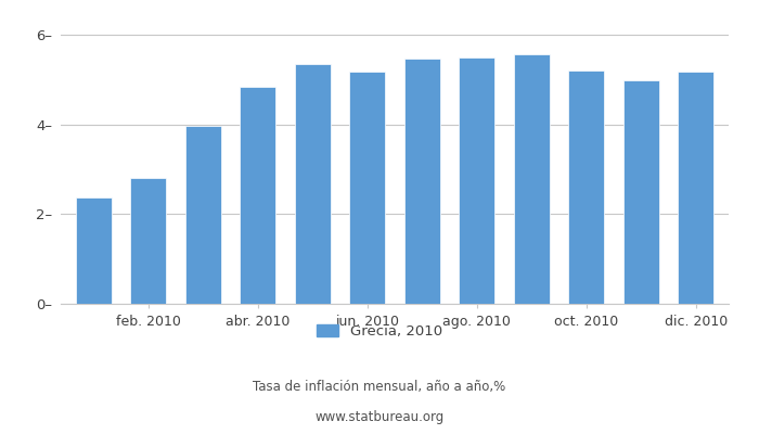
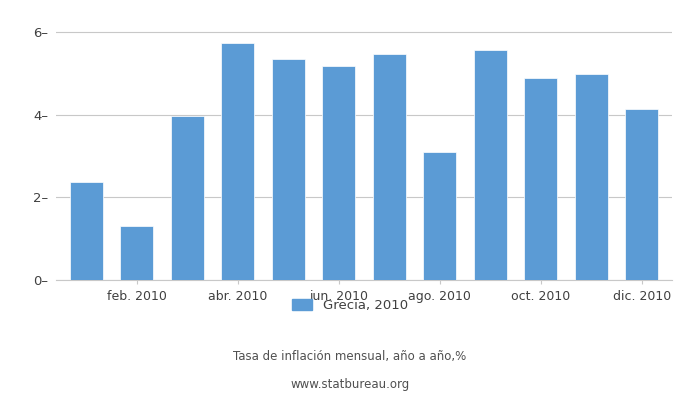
feb. 2010: 2.80– -> 1.30–
abr. 2010: 4.84– -> 5.75–
ago. 2010: 5.49– -> 3.10–
oct. 2010: 5.21– -> 4.90–
dic. 2010: 5.18– -> 4.15–
